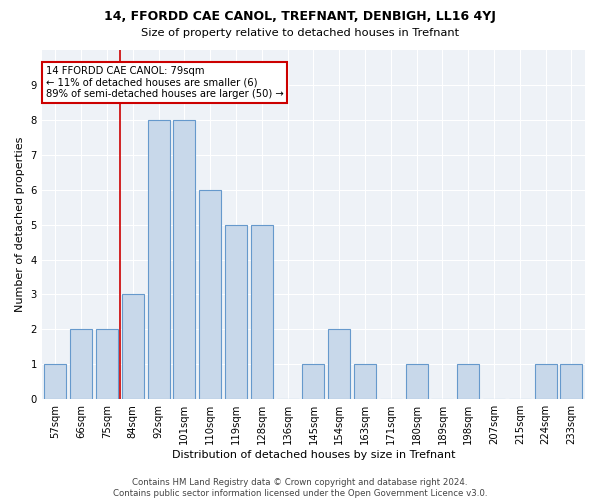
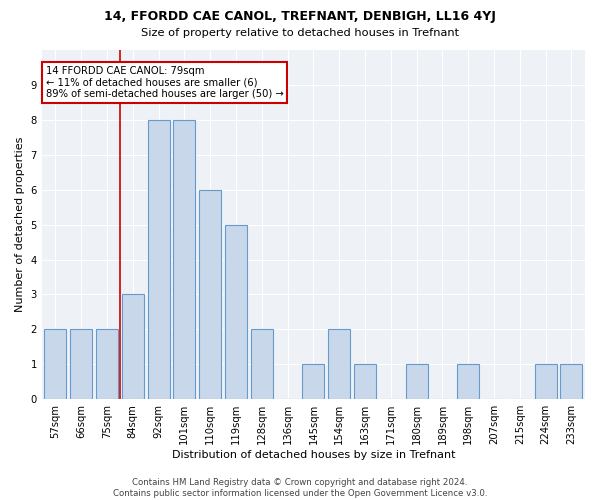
57sqm: 1 -> 2
128sqm: 5 -> 2
